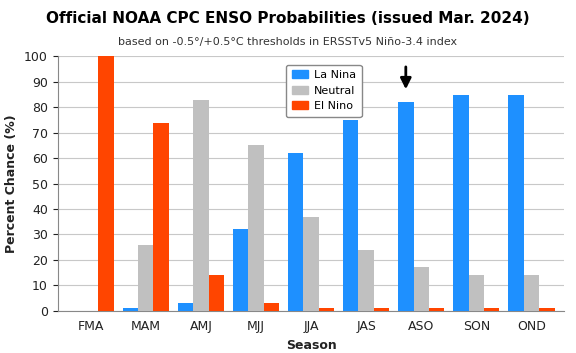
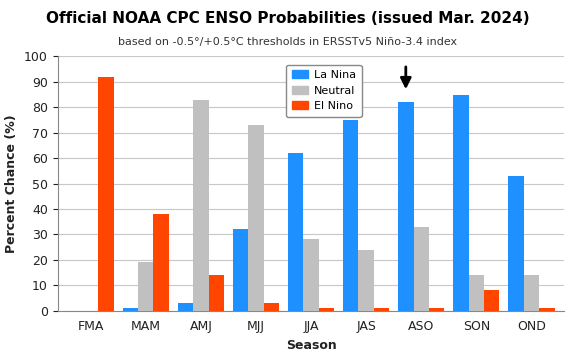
El Nino/FMA: 100 -> 92
Neutral/MAM: 26 -> 19
El Nino/MAM: 74 -> 38
Neutral/MJJ: 65 -> 73
Neutral/JJA: 37 -> 28
Neutral/ASO: 17 -> 33
El Nino/SON: 1 -> 8
La Nina/OND: 85 -> 53
